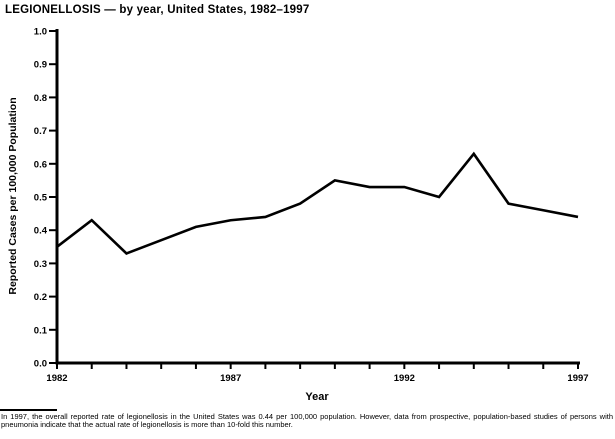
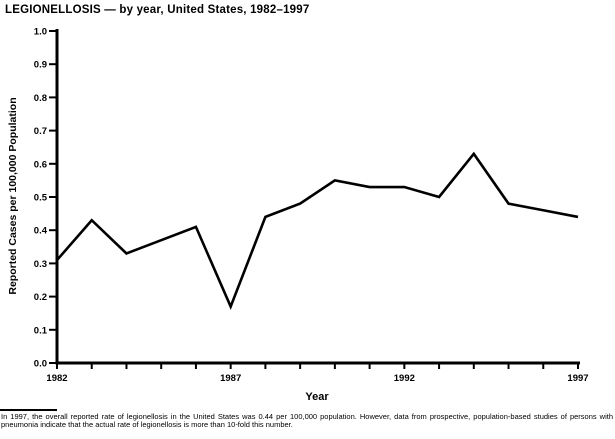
1982: 0.35 -> 0.31
1987: 0.43 -> 0.17
